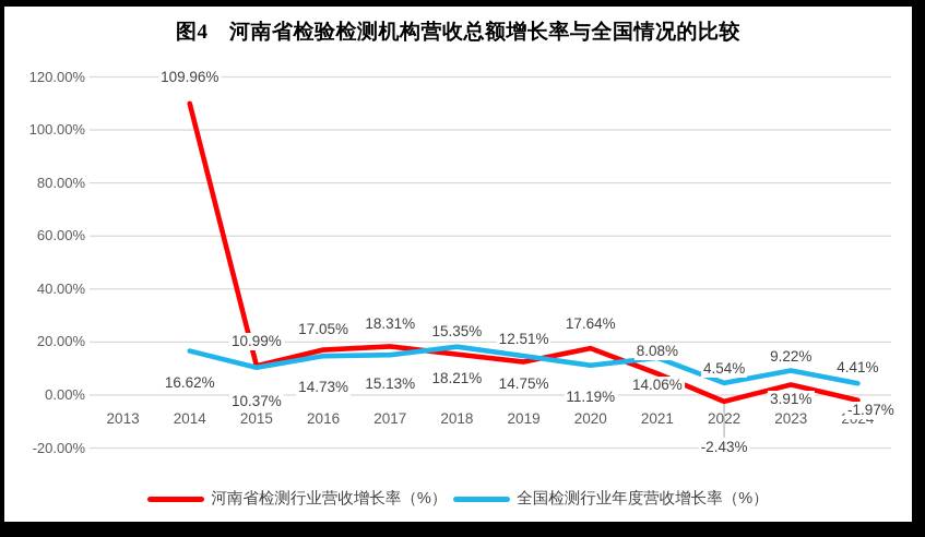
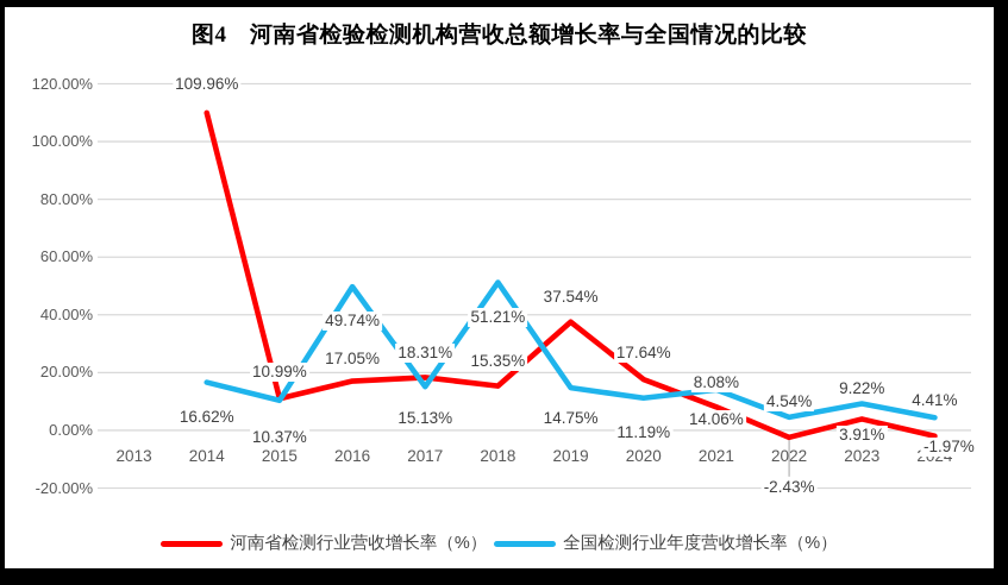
全国检测行业年度营收增长率（%）/2016: 14.73% -> 49.74%
全国检测行业年度营收增长率（%）/2018: 18.21% -> 51.21%
河南省检测行业营收增长率（%）/2019: 12.51% -> 37.54%
